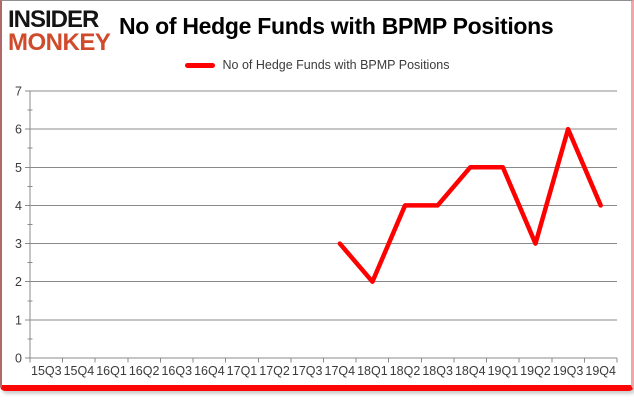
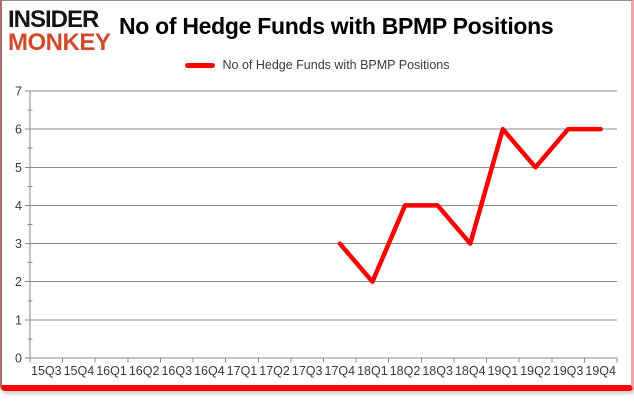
18Q4: 5 -> 3
19Q1: 5 -> 6
19Q2: 3 -> 5
19Q4: 4 -> 6
